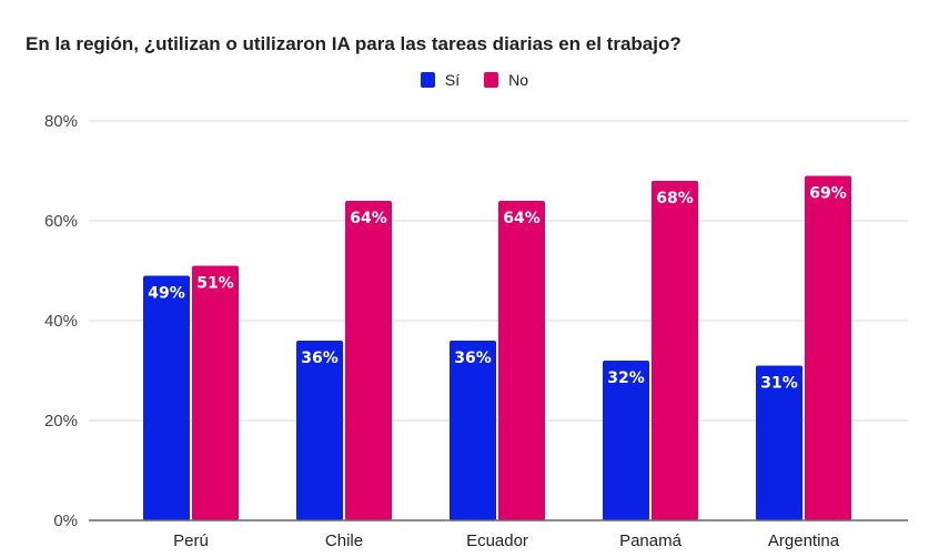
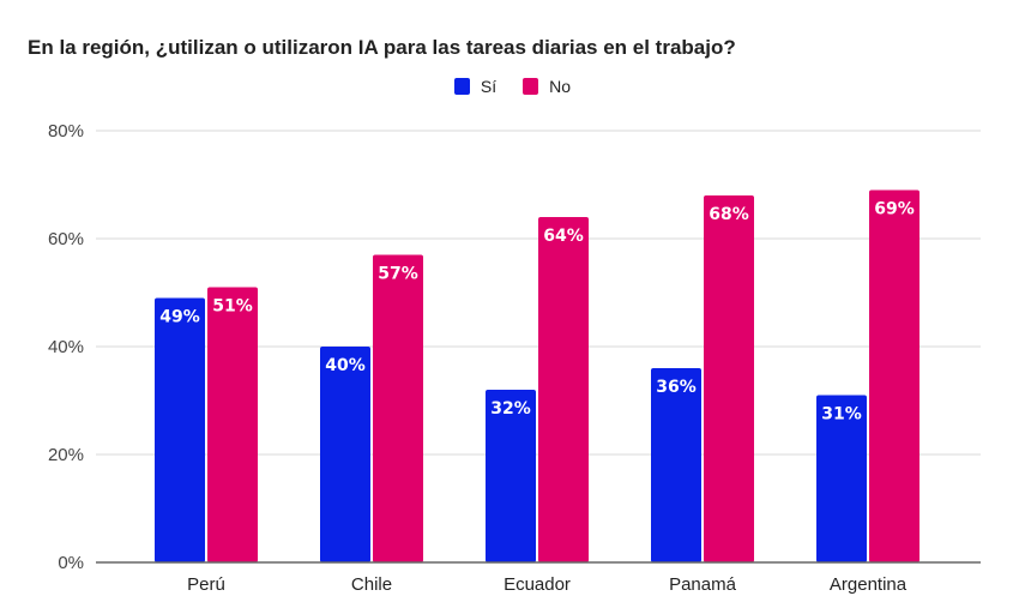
Sí/Chile: 36% -> 40%
No/Chile: 64% -> 57%
Sí/Ecuador: 36% -> 32%
Sí/Panamá: 32% -> 36%
